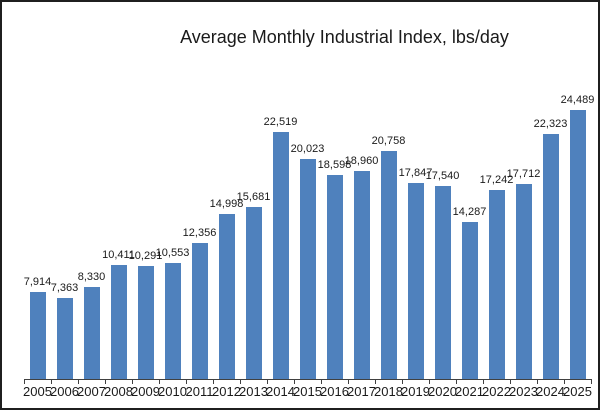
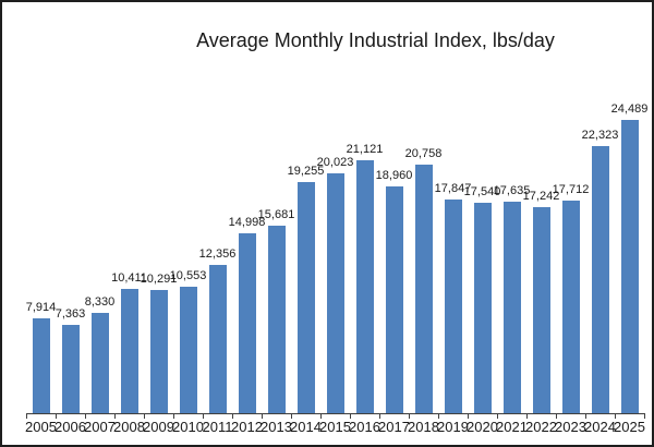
2014: 22,519 -> 19,255
2016: 18,598 -> 21,121
2021: 14,287 -> 17,635
